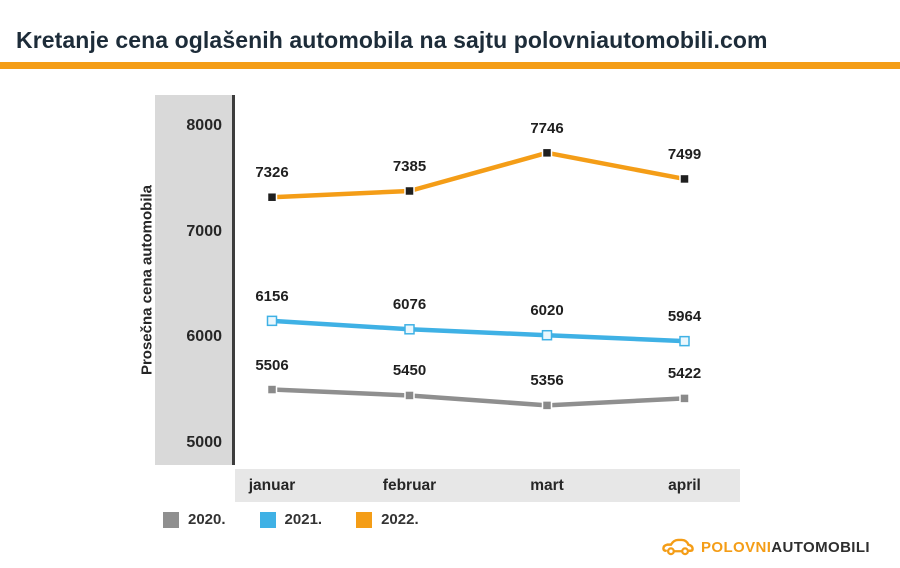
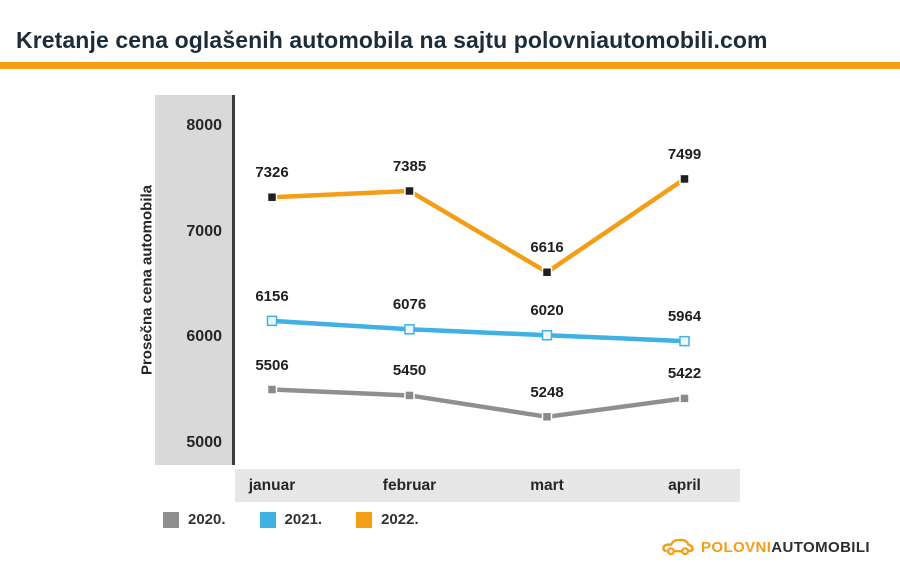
2020./mart: 5356 -> 5248
2022./mart: 7746 -> 6616
